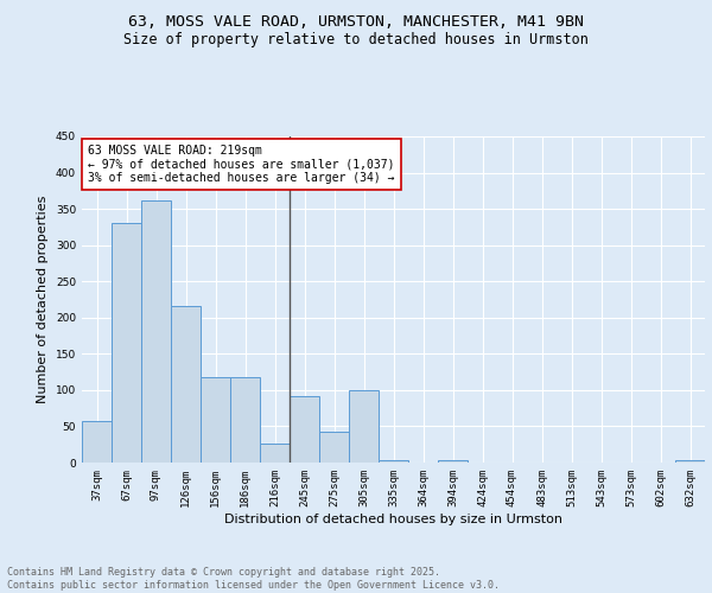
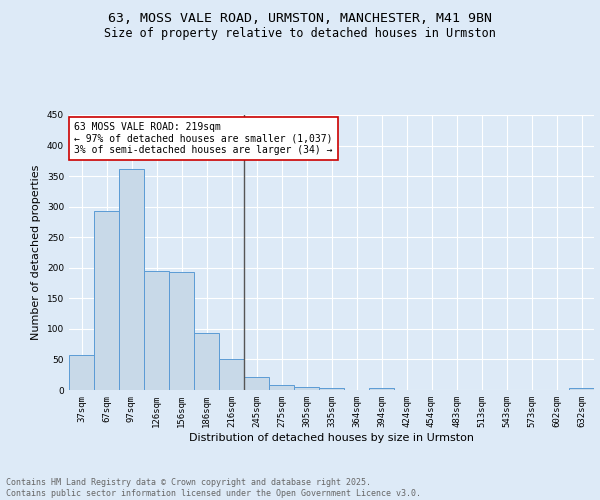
67sqm: 330 -> 293
126sqm: 216 -> 194
156sqm: 118 -> 193
186sqm: 118 -> 93
216sqm: 26 -> 50
245sqm: 92 -> 21
275sqm: 42 -> 8
305sqm: 100 -> 5
